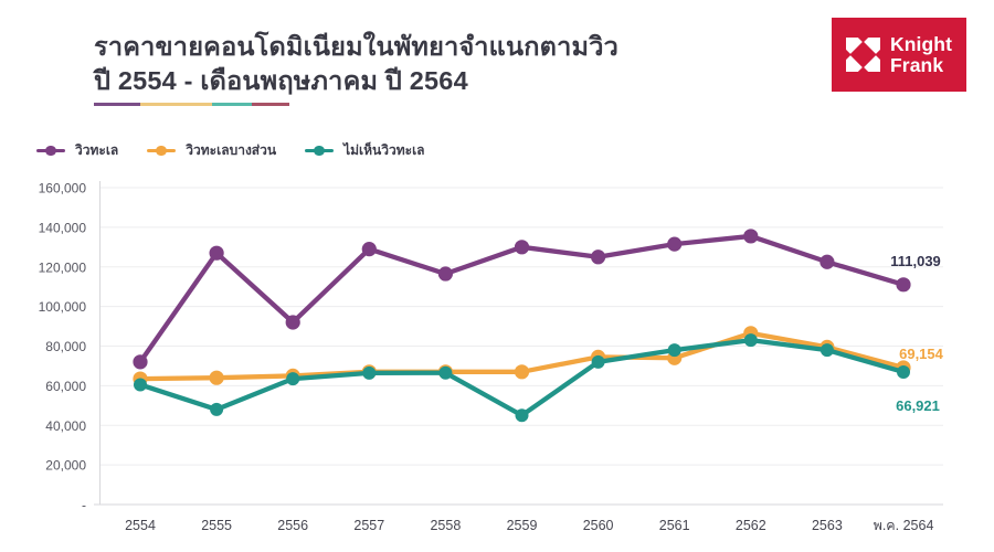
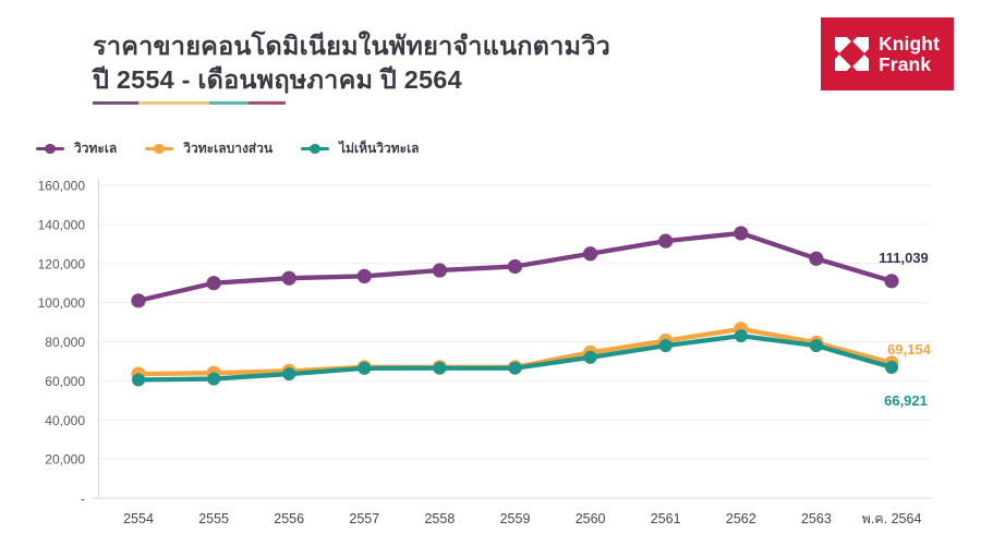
วิวทะเล/2554: 72000 -> 101000
วิวทะเล/2555: 127000 -> 110000
ไม่เห็นวิวทะเล/2555: 48000 -> 61000
วิวทะเล/2556: 92000 -> 112000
วิวทะเล/2557: 129000 -> 114000
วิวทะเล/2559: 130000 -> 118000
ไม่เห็นวิวทะเล/2559: 45000 -> 66000
วิวทะเลบางส่วน/2561: 74000 -> 80000
